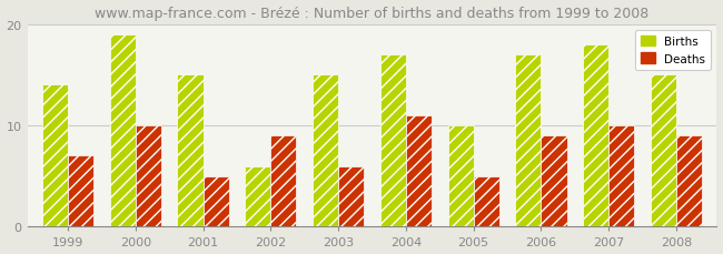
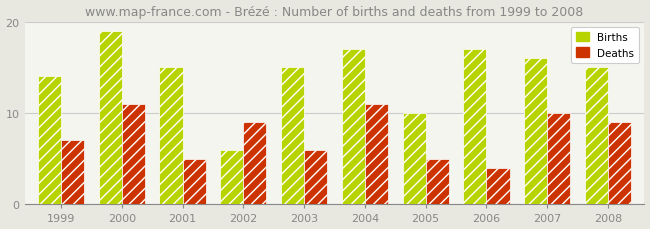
Deaths/2000: 10 -> 11
Deaths/2006: 9 -> 4
Births/2007: 18 -> 16
